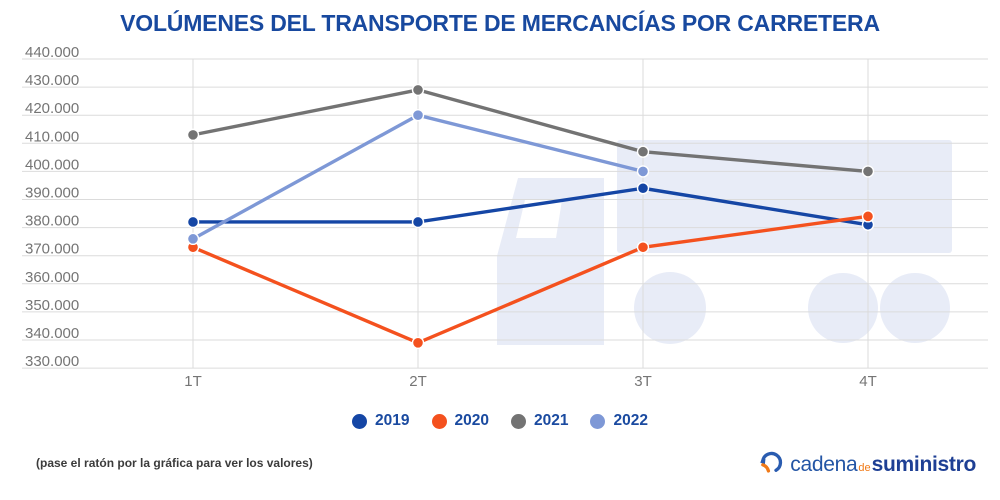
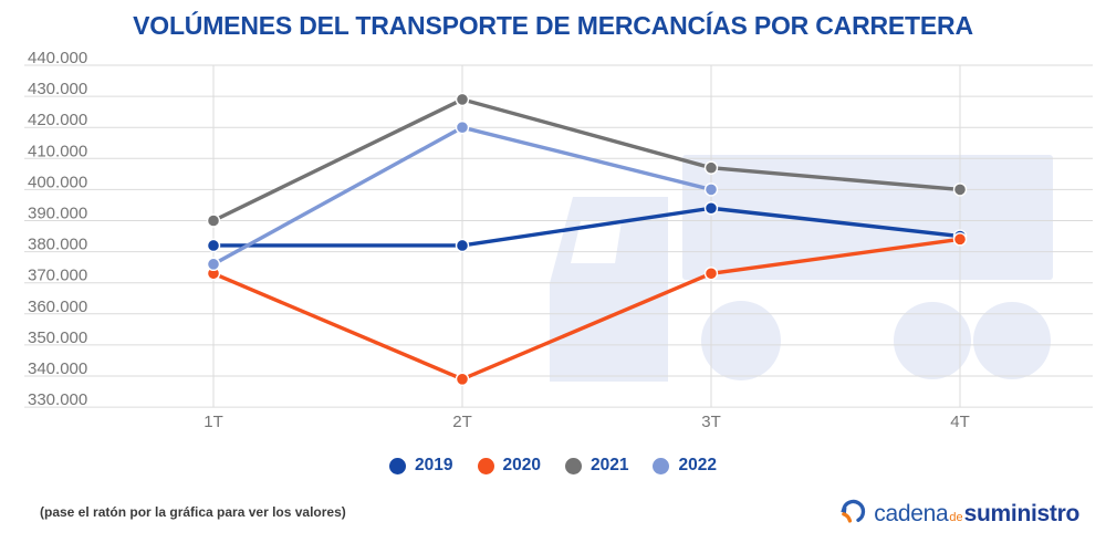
2021/1T: 413000 -> 390000
2019/4T: 381000 -> 385000
